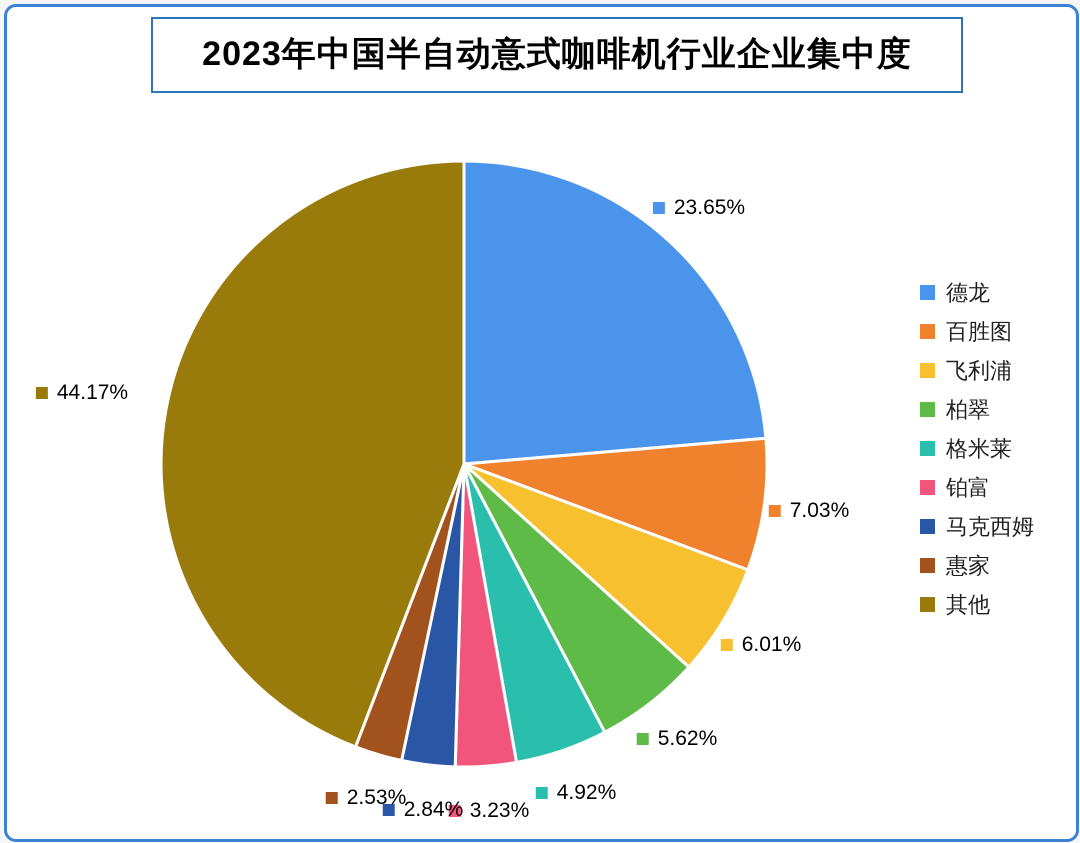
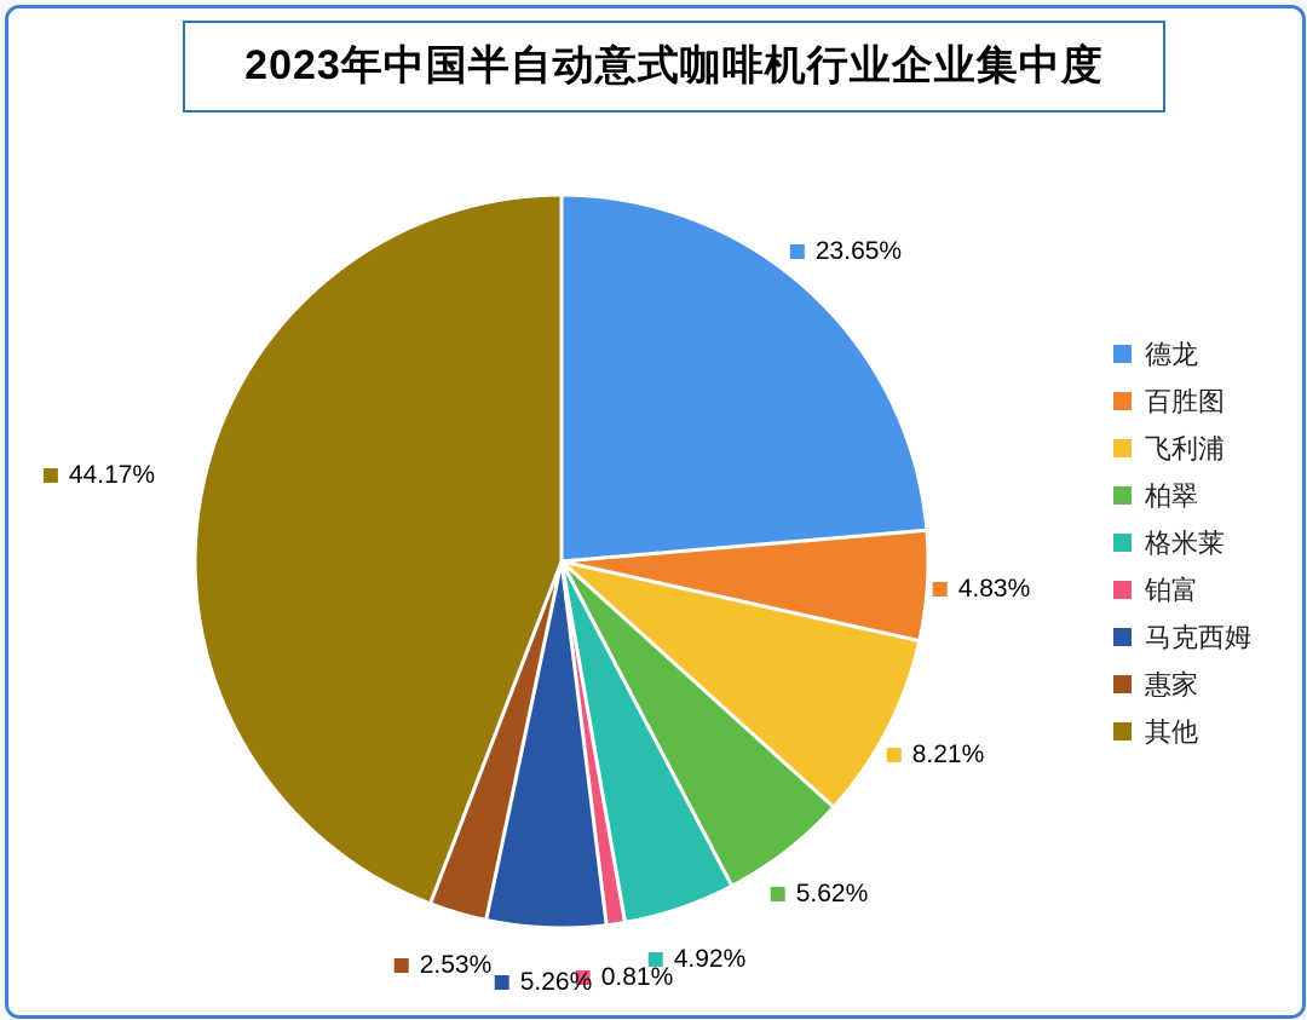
百胜图: 7.03% -> 4.83%
飞利浦: 6.01% -> 8.21%
铂富: 3.23% -> 0.81%
马克西姆: 2.84% -> 5.26%
